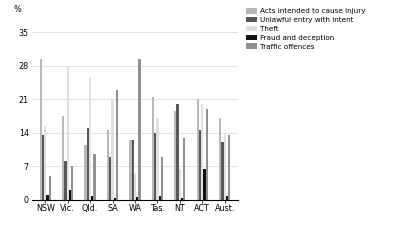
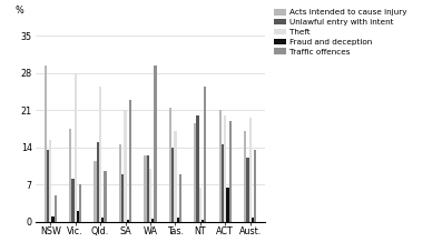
Theft/WA: 5.5 -> 10.0
Traffic offences/NT: 13.0 -> 25.5
Theft/Aust.: 14.0 -> 19.5
